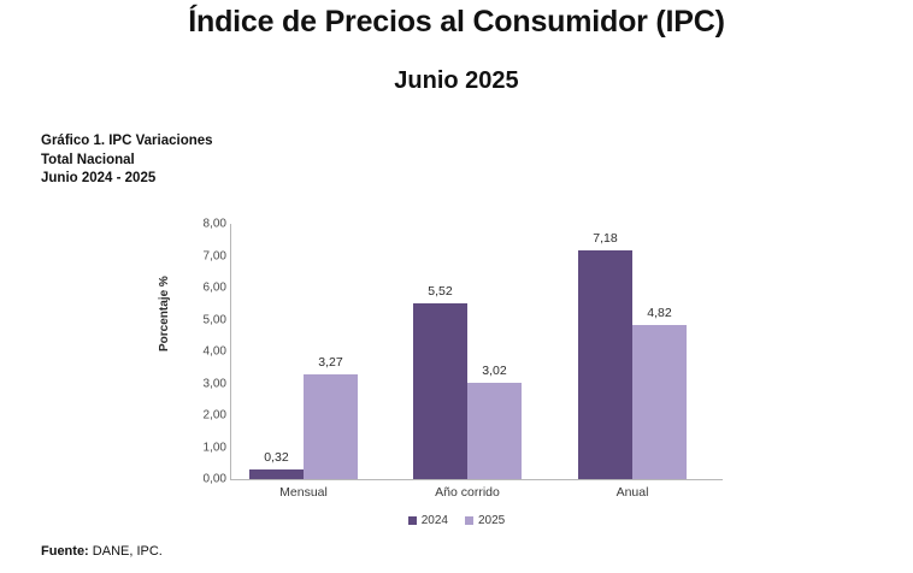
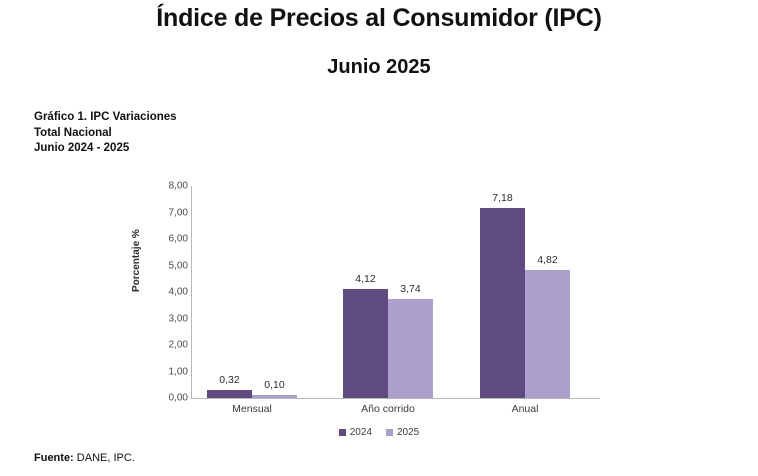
2025/Mensual: 3,27 -> 0,10
2024/Año corrido: 5,52 -> 4,12
2025/Año corrido: 3,02 -> 3,74
